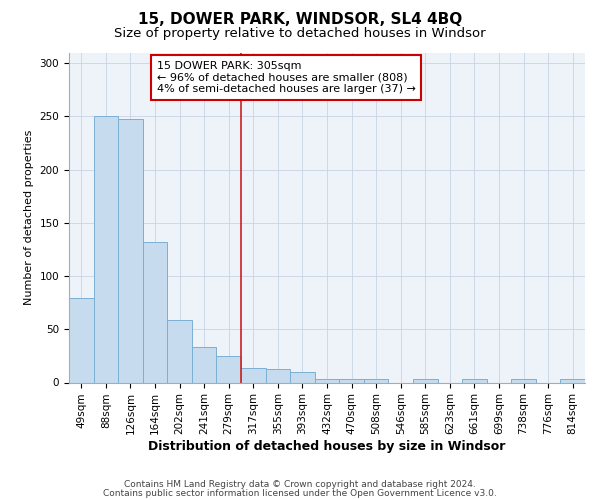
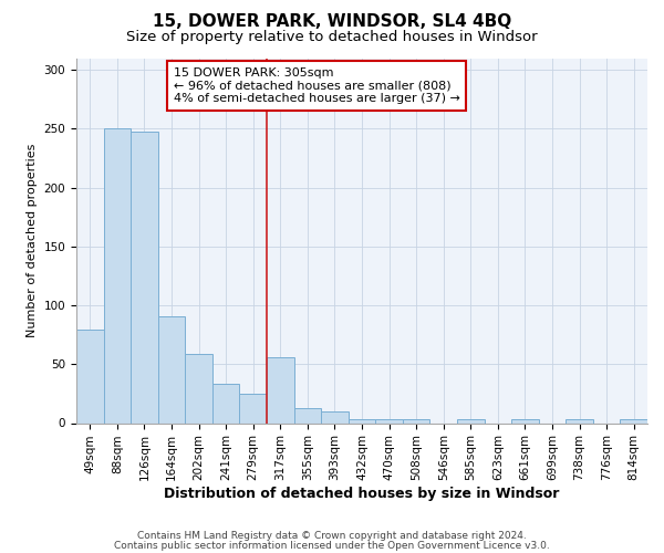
164sqm: 132 -> 91
317sqm: 14 -> 56
